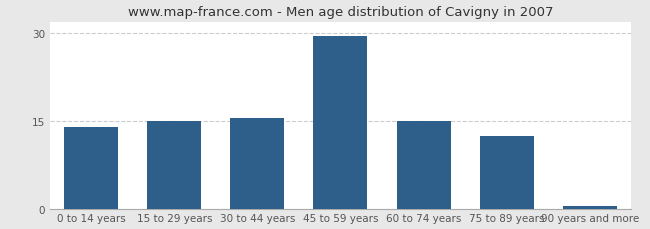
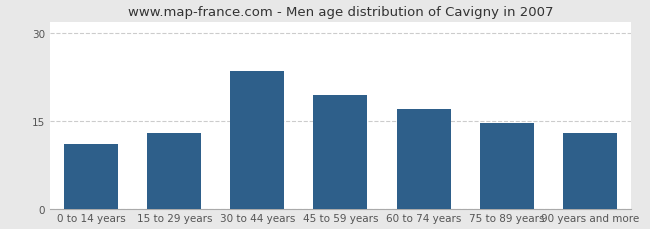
0 to 14 years: 14.0 -> 11.0
15 to 29 years: 15.0 -> 13.0
30 to 44 years: 15.5 -> 23.6
45 to 59 years: 29.5 -> 19.4
60 to 74 years: 15.0 -> 17.0
75 to 89 years: 12.5 -> 14.6
90 years and more: 0.5 -> 13.0
